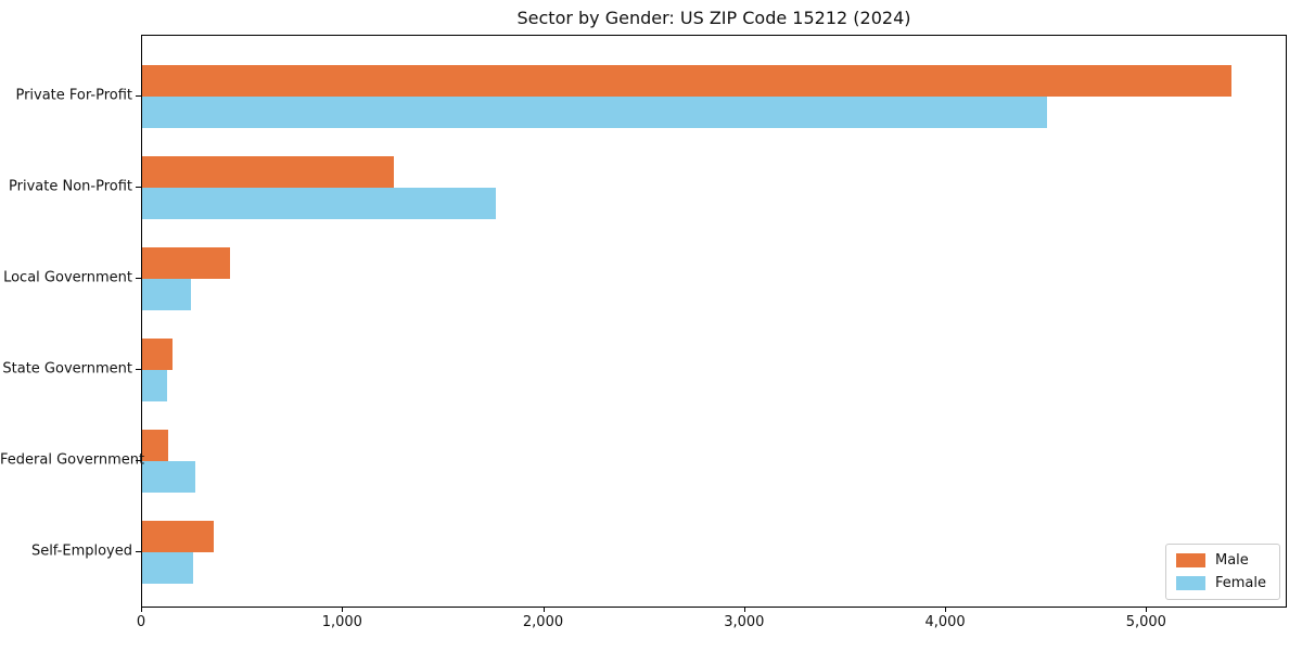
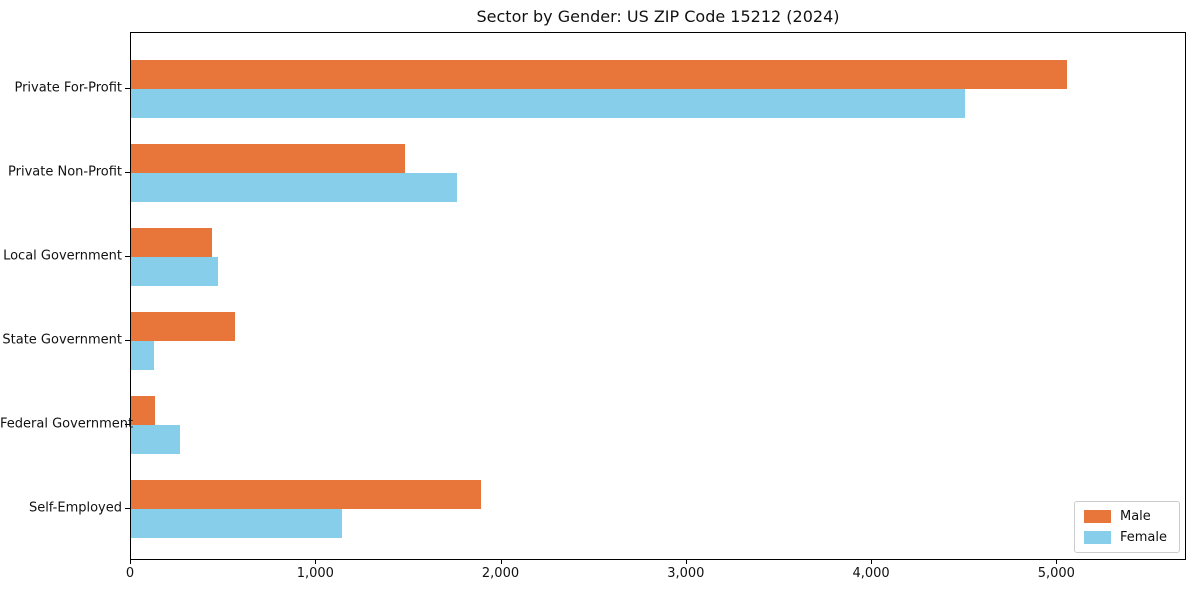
Male/Private For-Profit: 5420 -> 5050
Male/Private Non-Profit: 1250 -> 1480
Female/Local Government: 240 -> 470
Male/State Government: 150 -> 560
Male/Self-Employed: 360 -> 1890
Female/Self-Employed: 260 -> 1140
